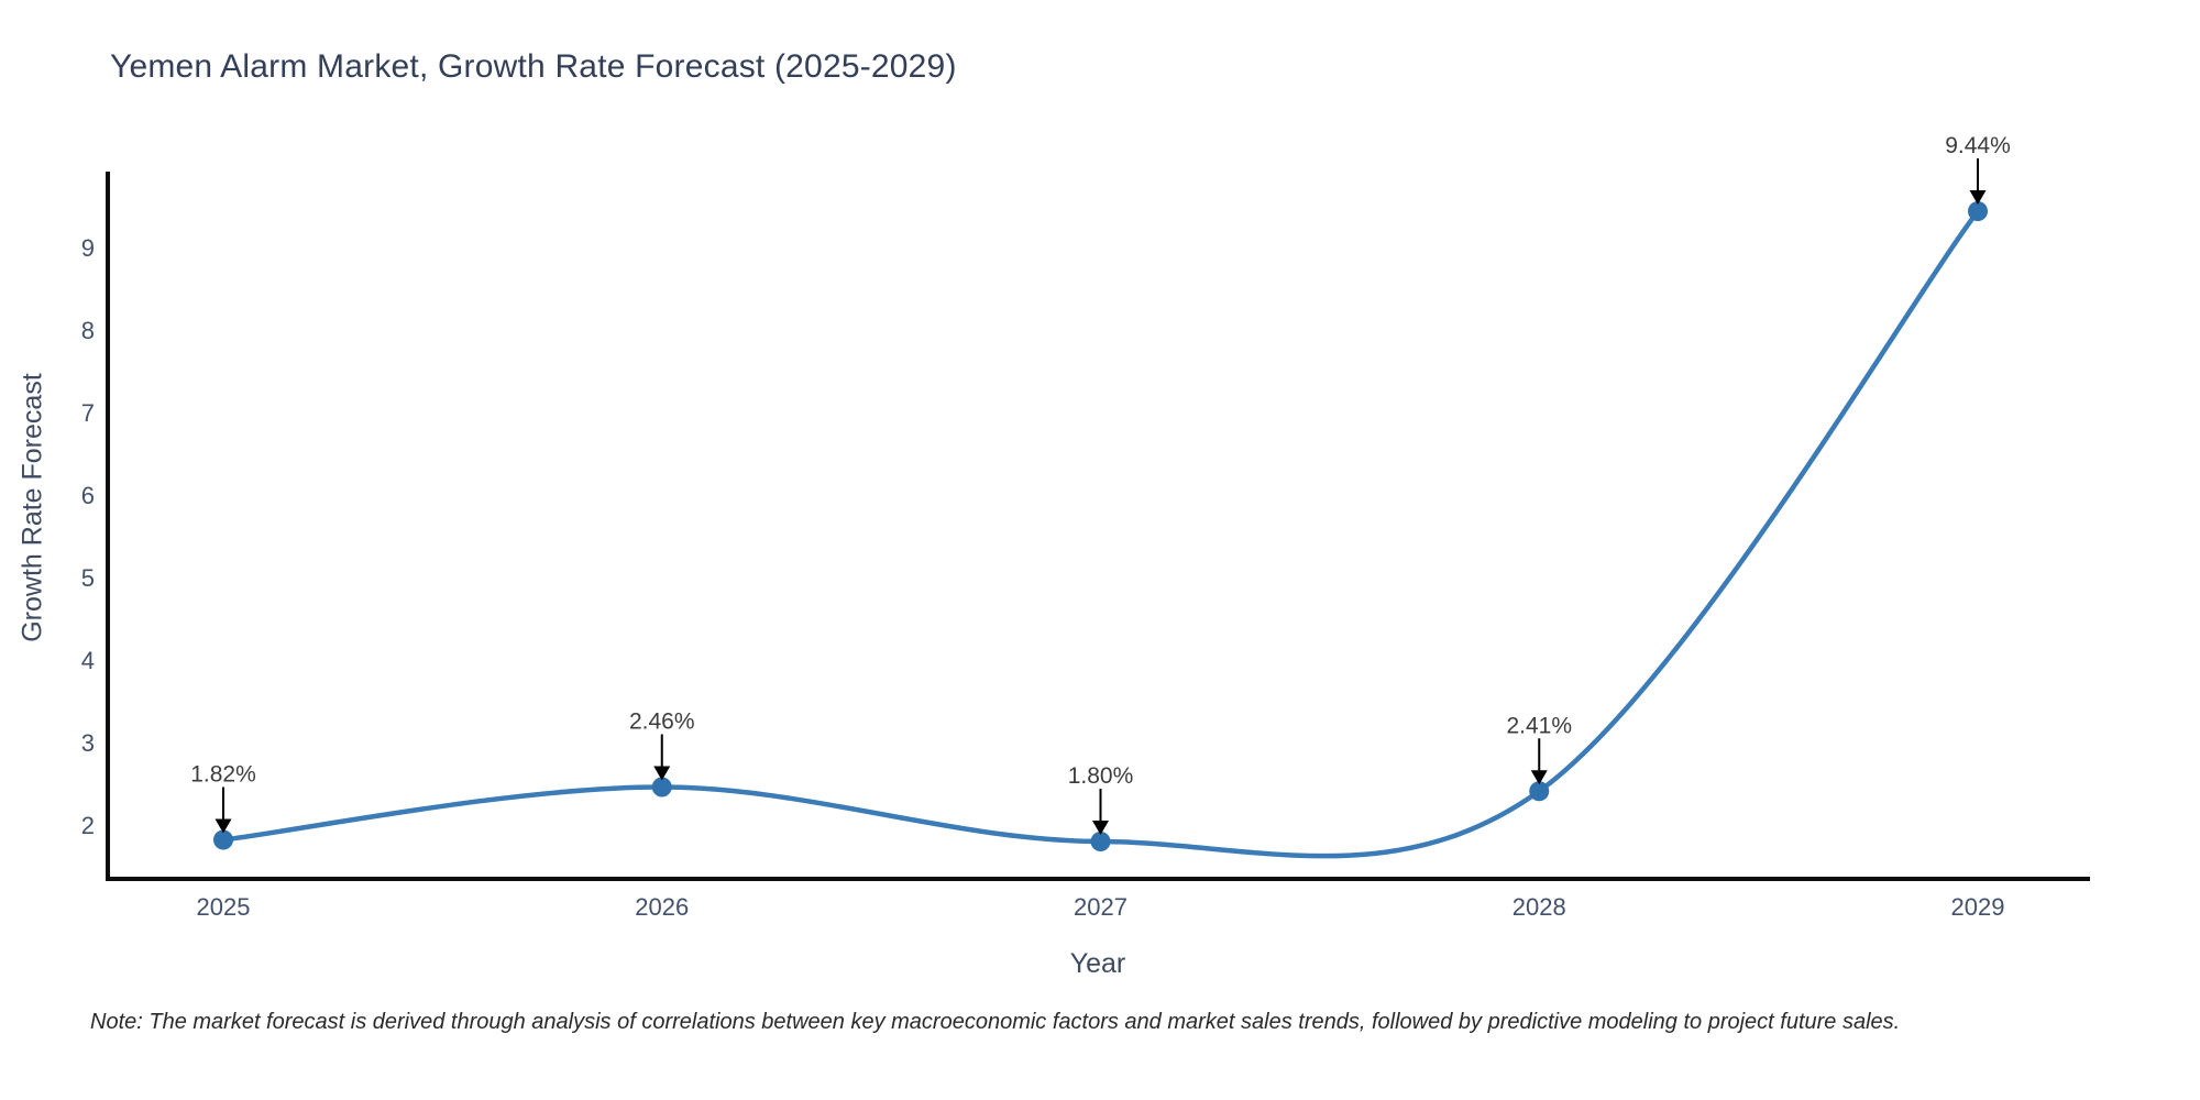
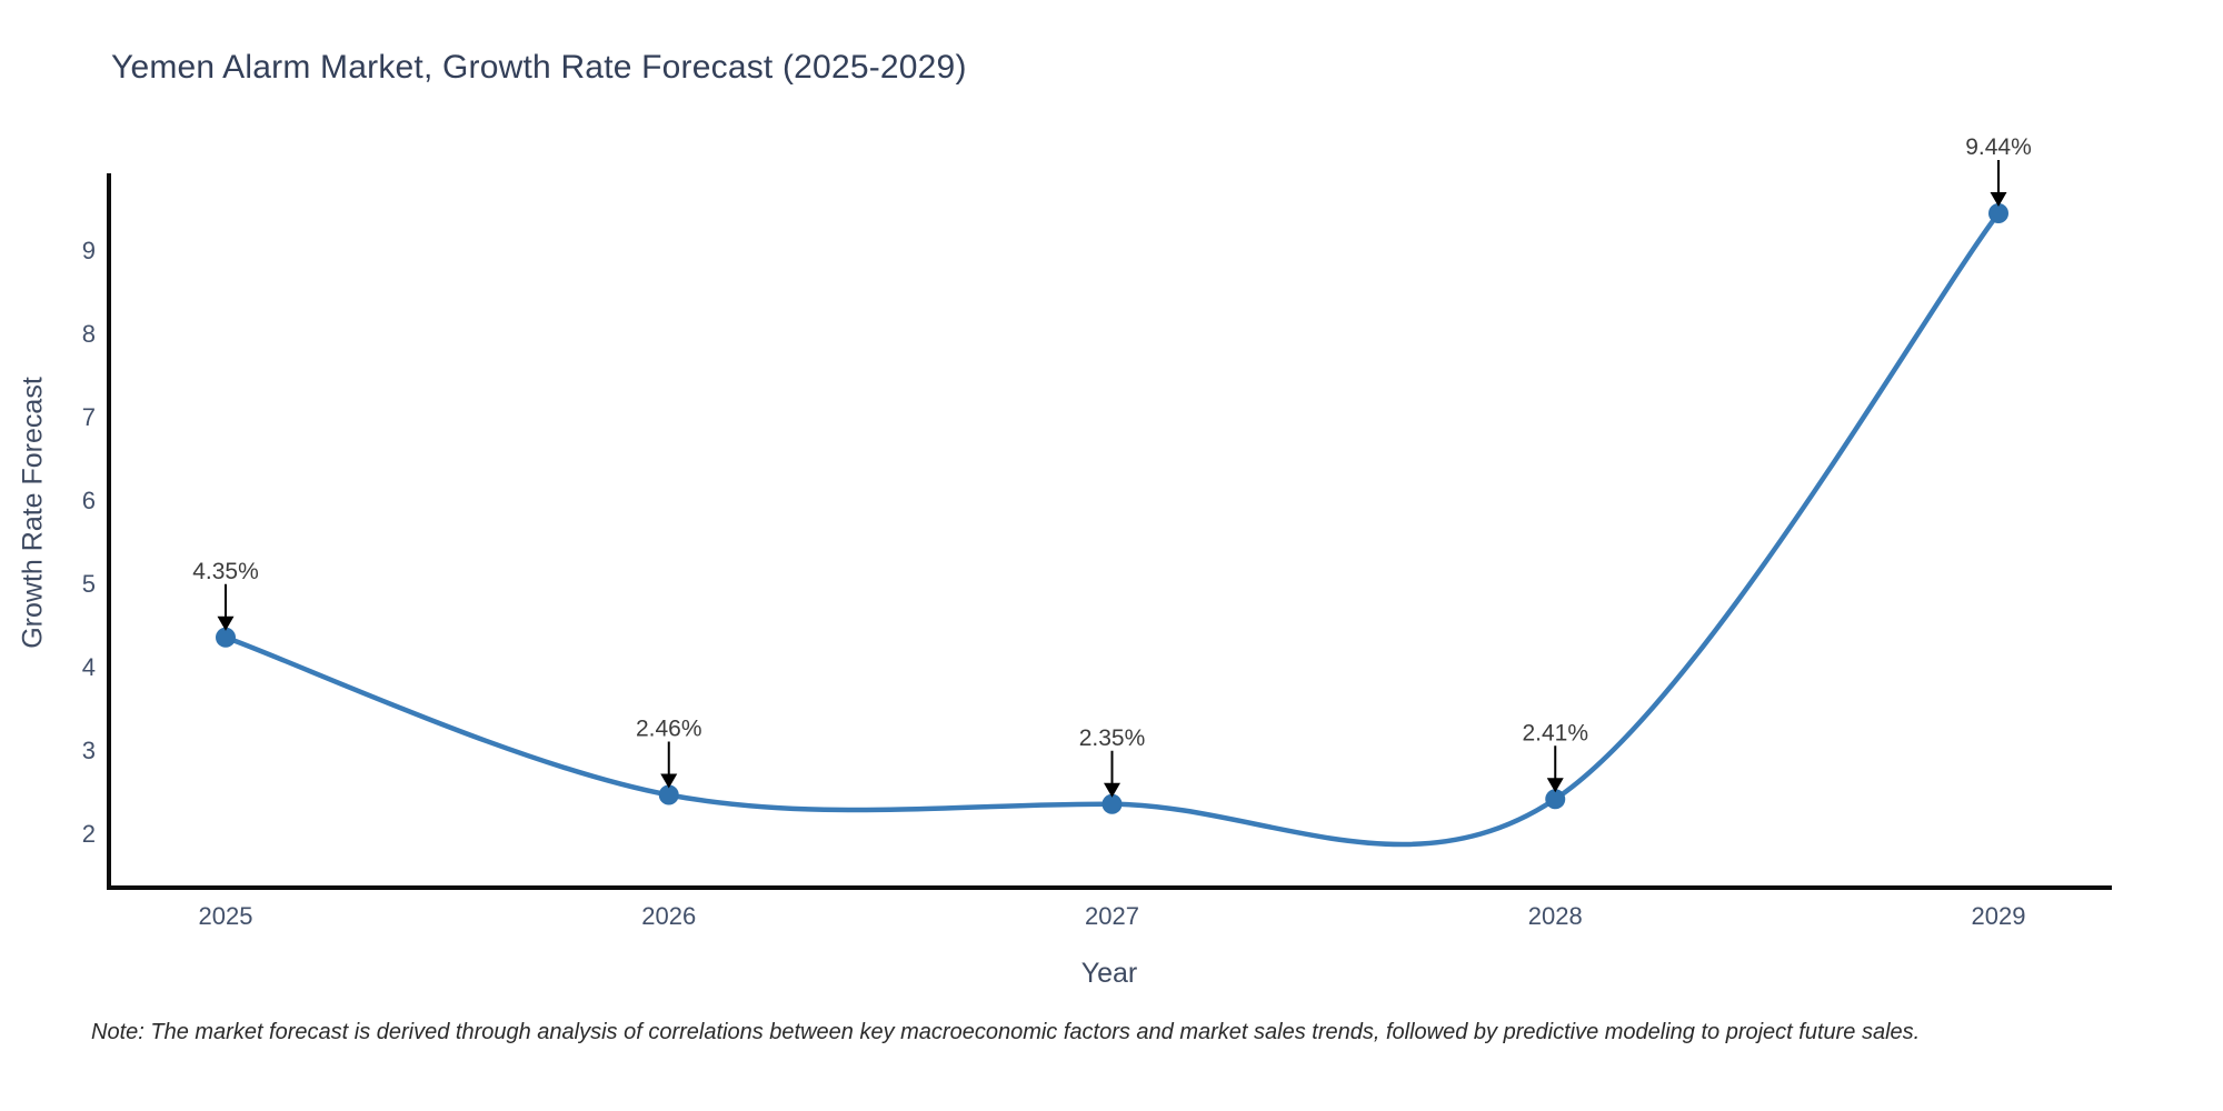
2025: 1.82% -> 4.35%
2027: 1.80% -> 2.35%
